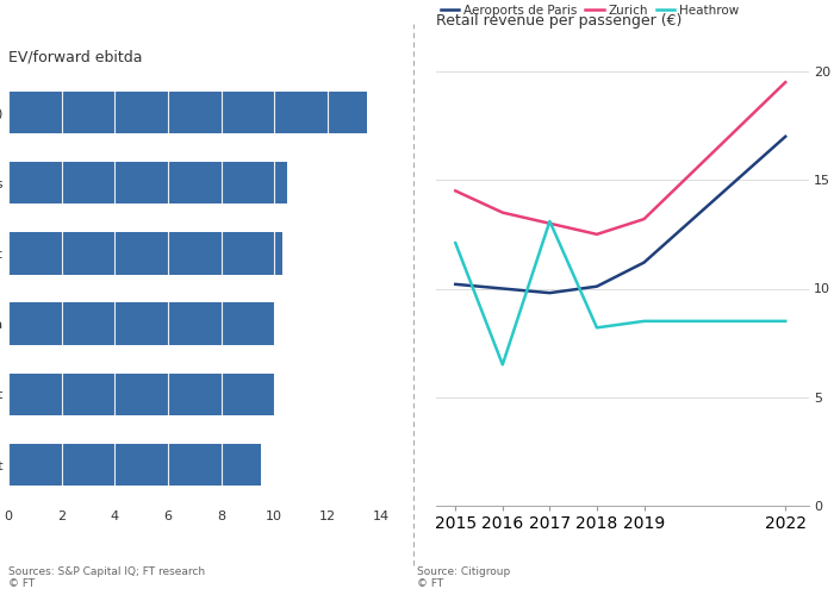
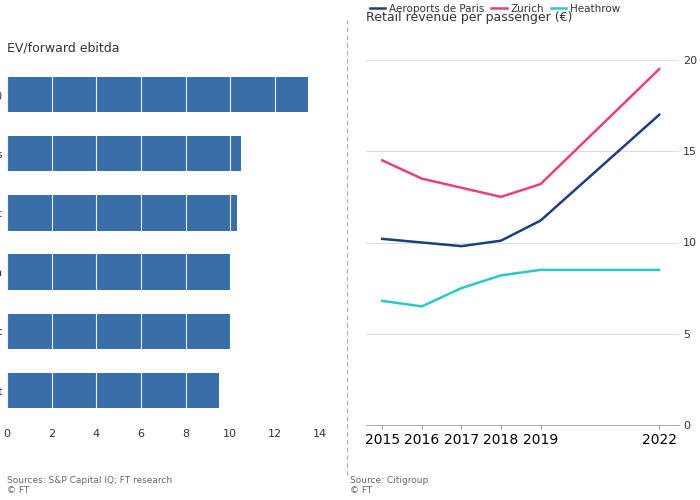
Retail revenue per passenger (€)/Heathrow/2015: 12.1 -> 6.8
Retail revenue per passenger (€)/Heathrow/2017: 13.1 -> 7.5
